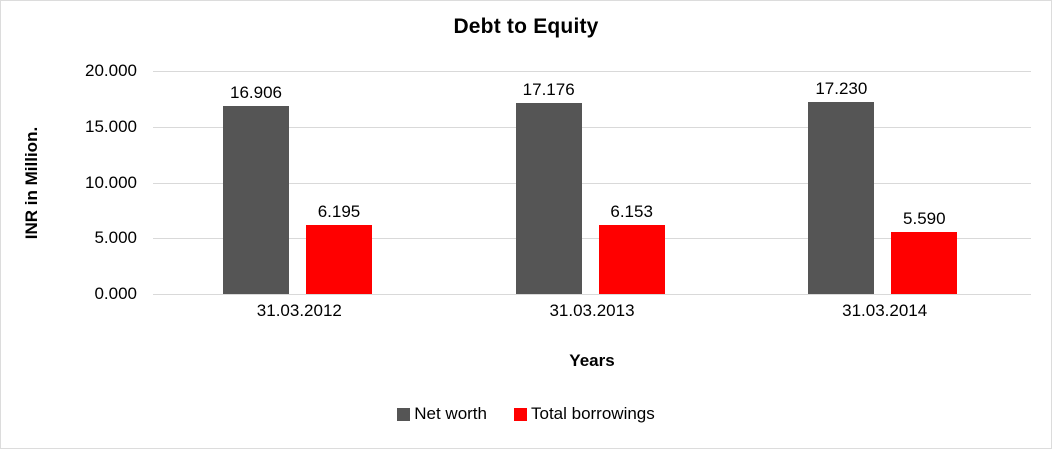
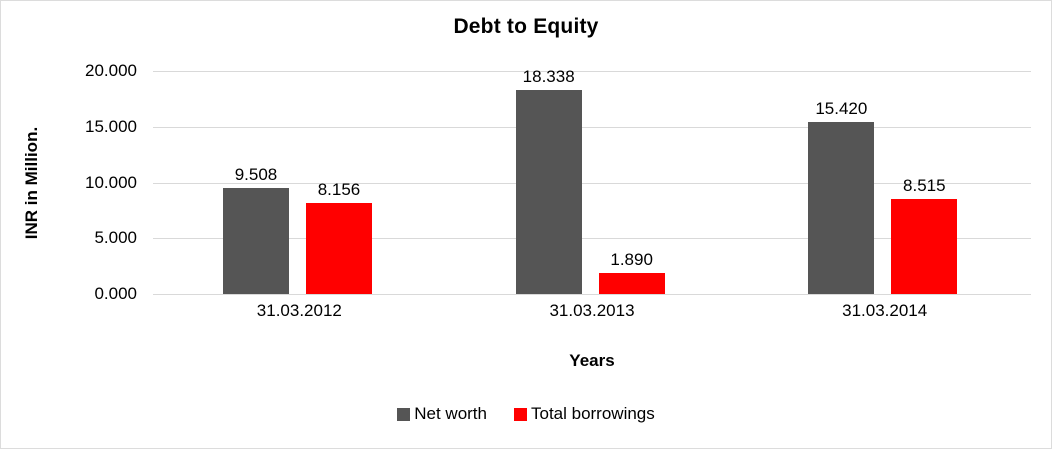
Net worth/31.03.2012: 16.906 -> 9.508
Total borrowings/31.03.2012: 6.195 -> 8.156
Net worth/31.03.2013: 17.176 -> 18.338
Total borrowings/31.03.2013: 6.153 -> 1.890
Net worth/31.03.2014: 17.230 -> 15.420
Total borrowings/31.03.2014: 5.590 -> 8.515
